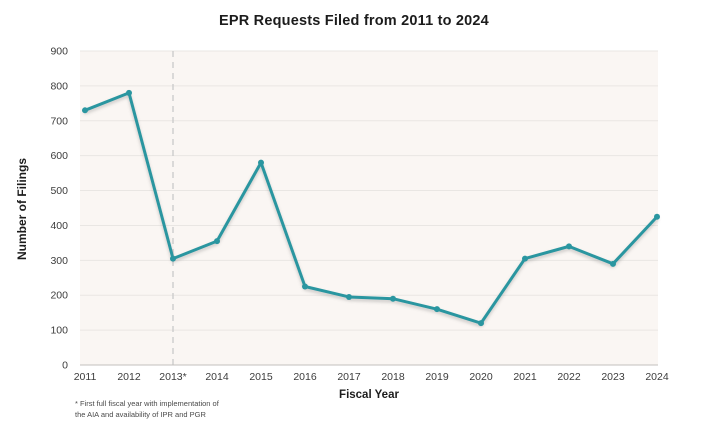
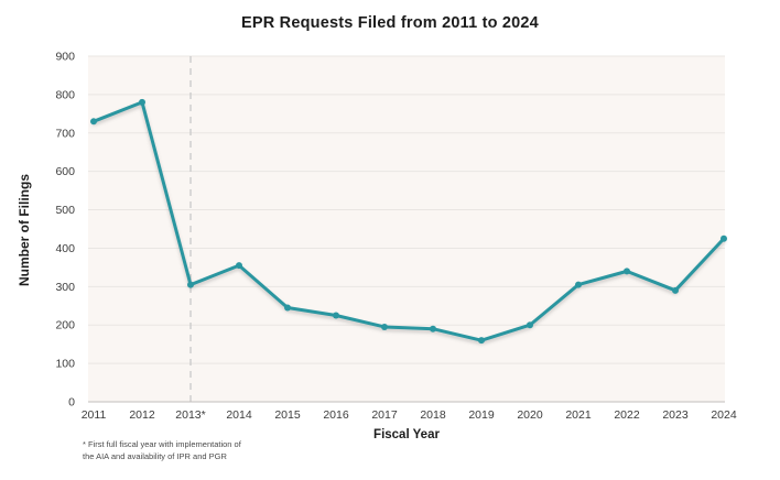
2015: 580 -> 240
2020: 120 -> 200
